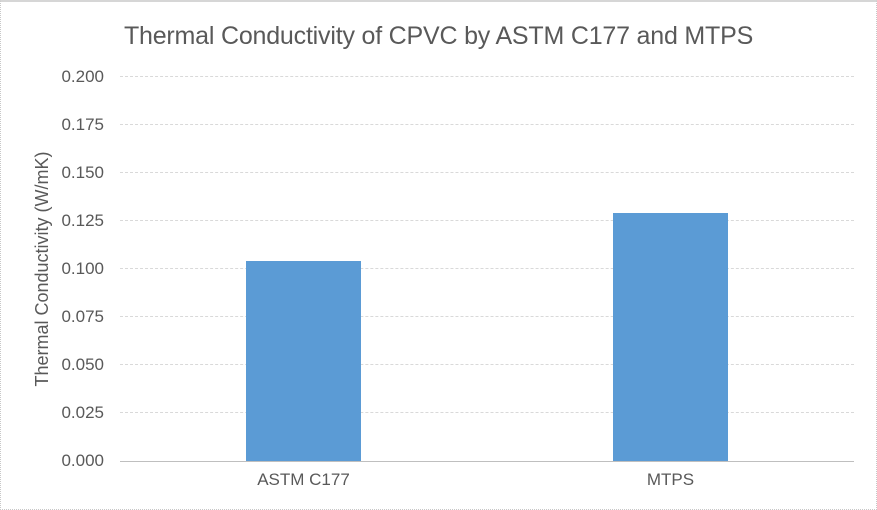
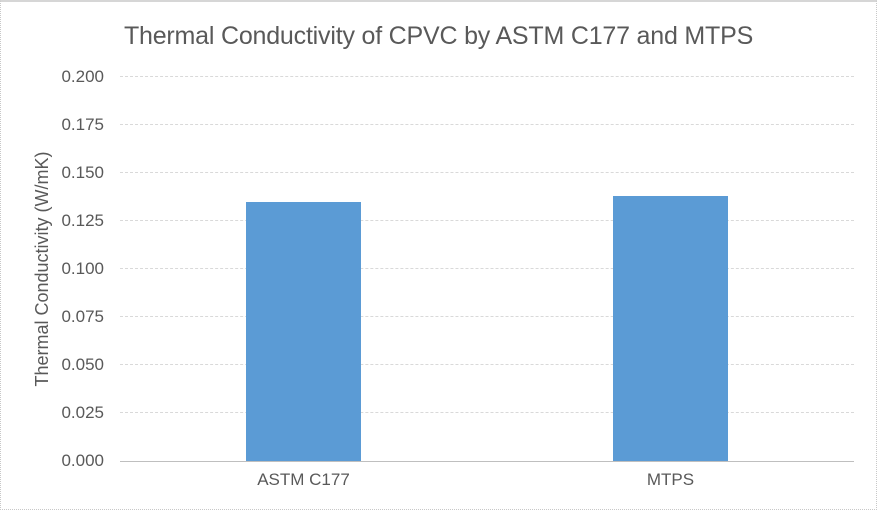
ASTM C177: 0.104 -> 0.135
MTPS: 0.129 -> 0.138
